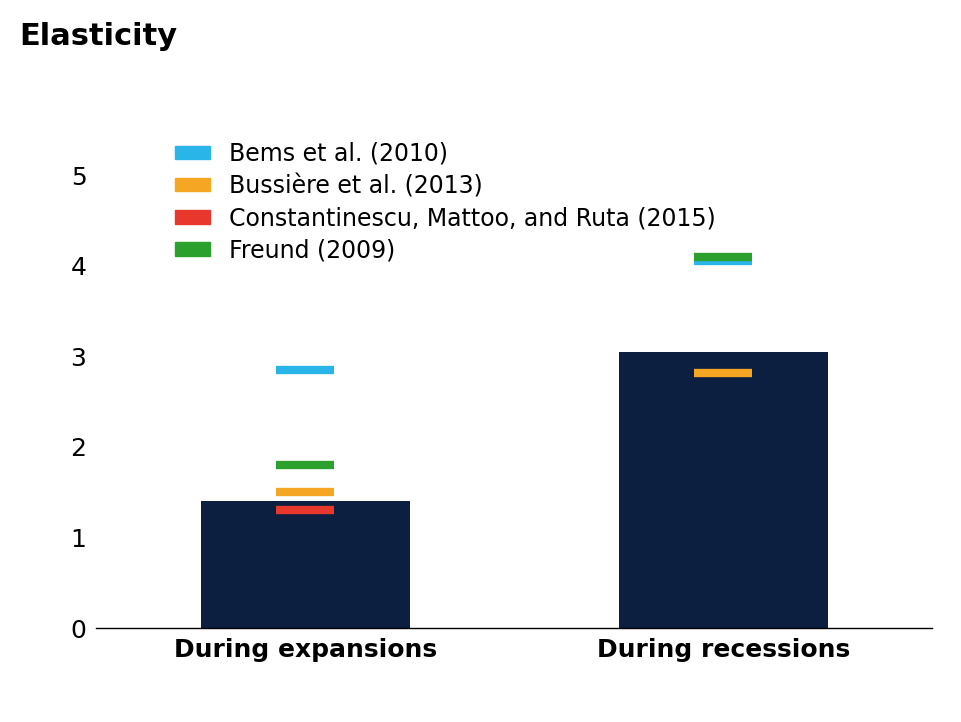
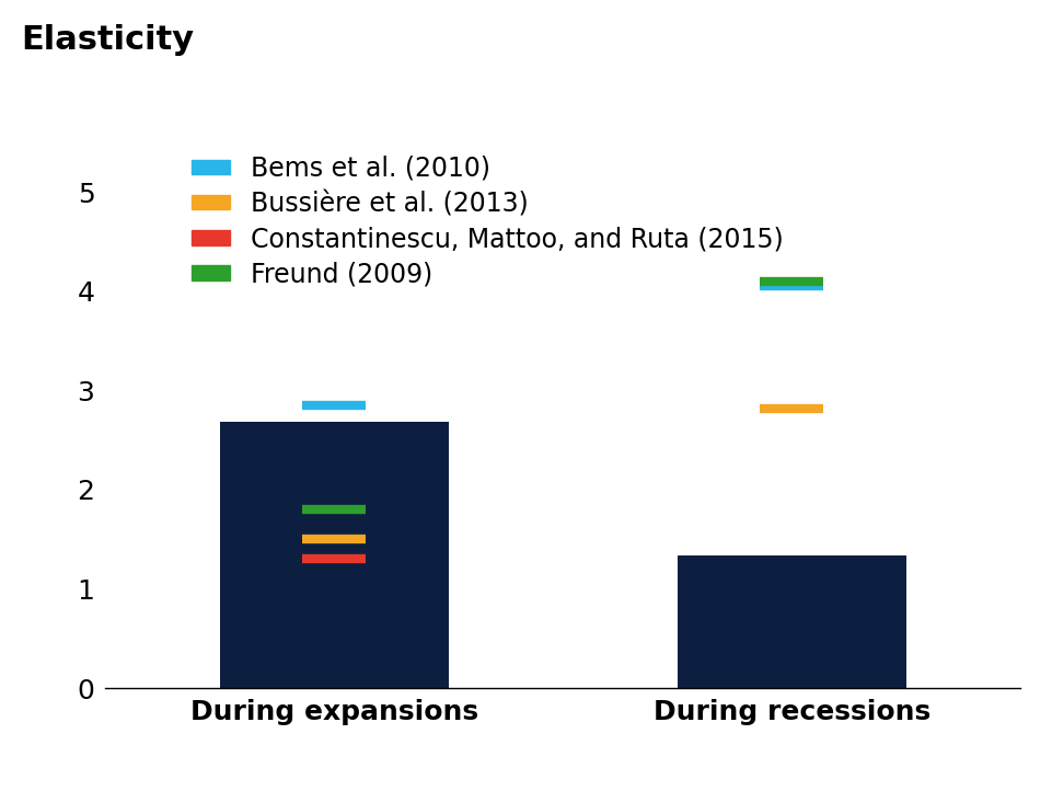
During expansions: 1.40 -> 2.68
During recessions: 3.05 -> 1.34
